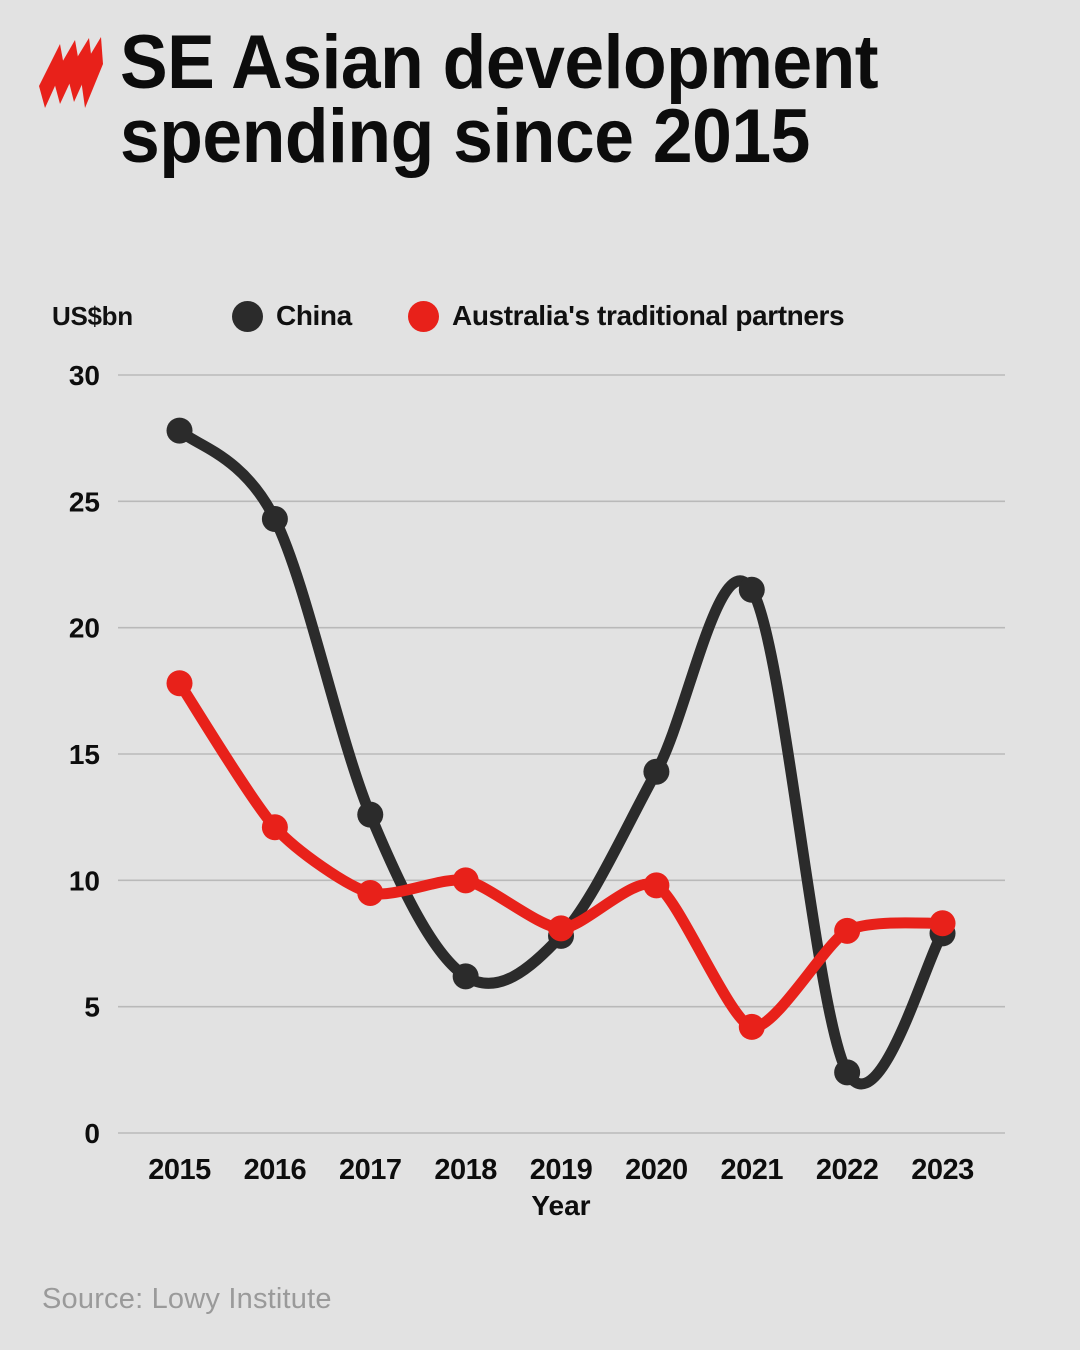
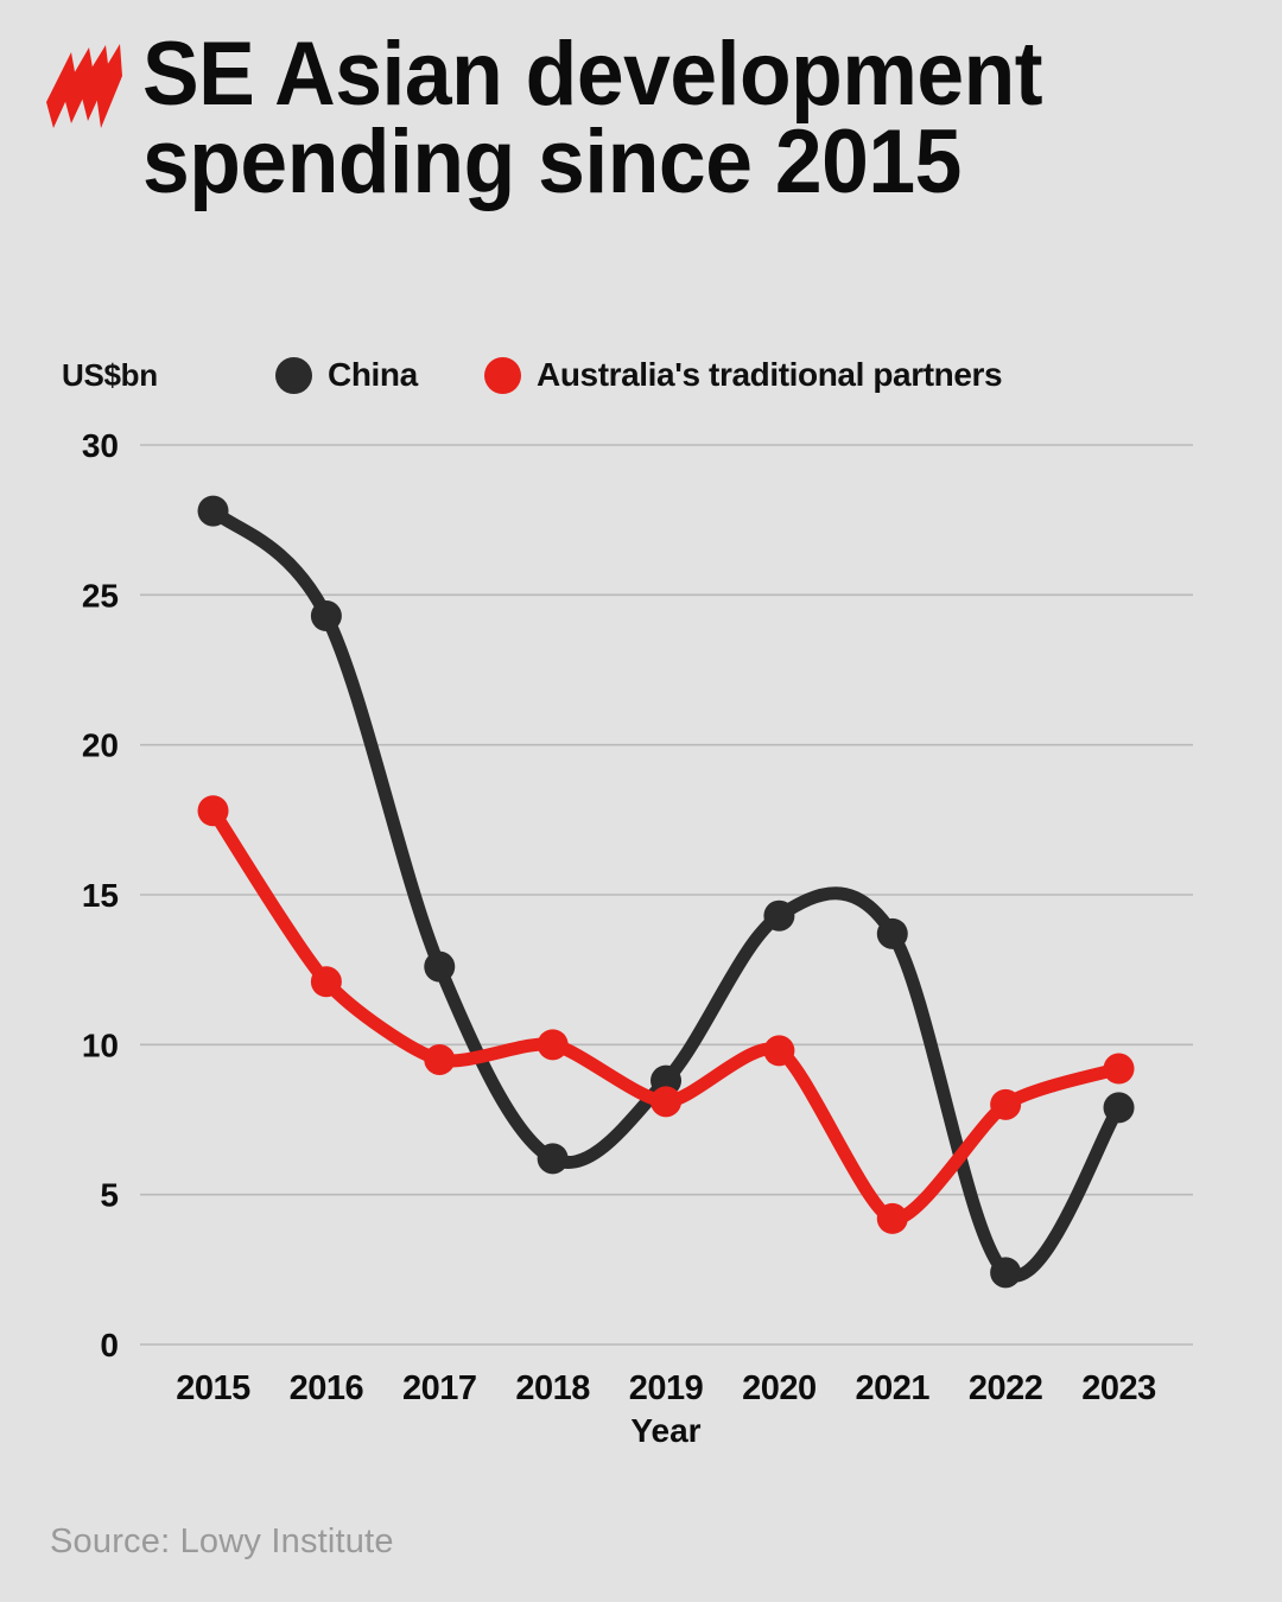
China/2019: 7.8 -> 8.8
China/2021: 21.5 -> 13.7
Australia's traditional partners/2023: 8.3 -> 9.2
